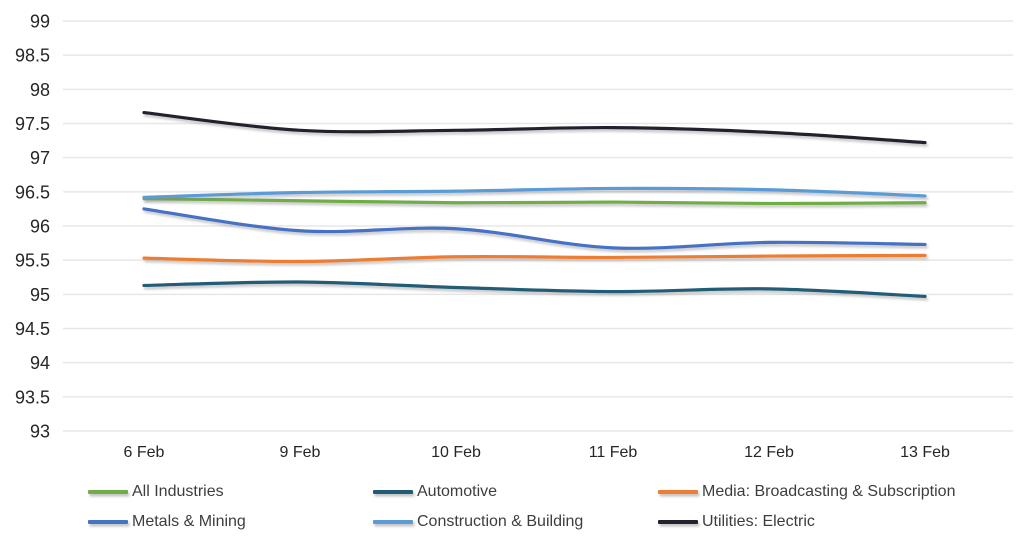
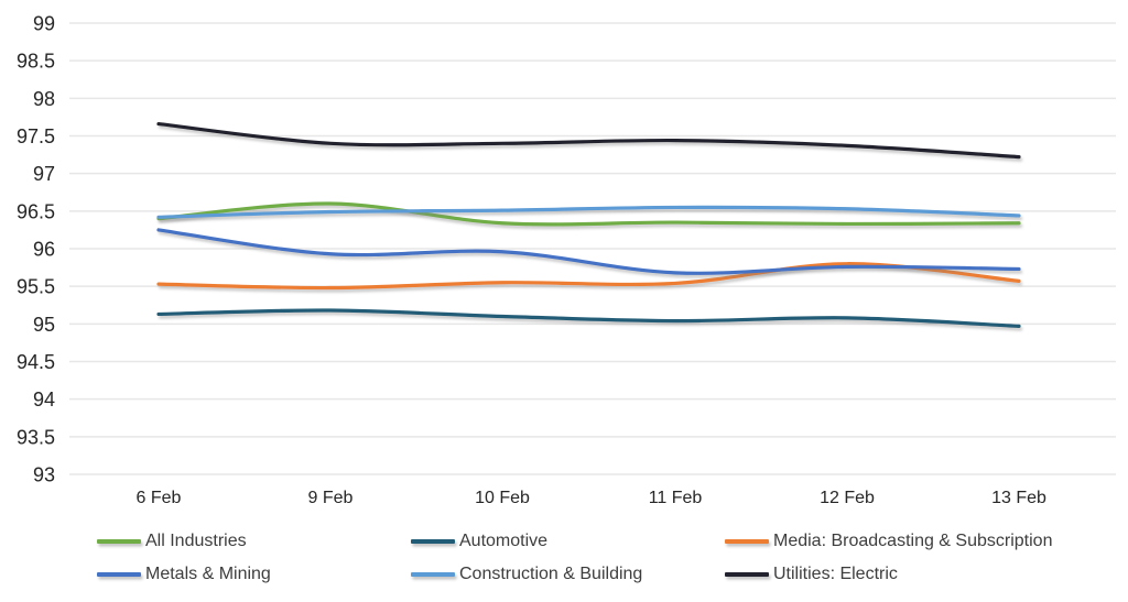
All Industries/9 Feb: 96.4 -> 96.6
Media: Broadcasting & Subscription/12 Feb: 95.6 -> 95.8
